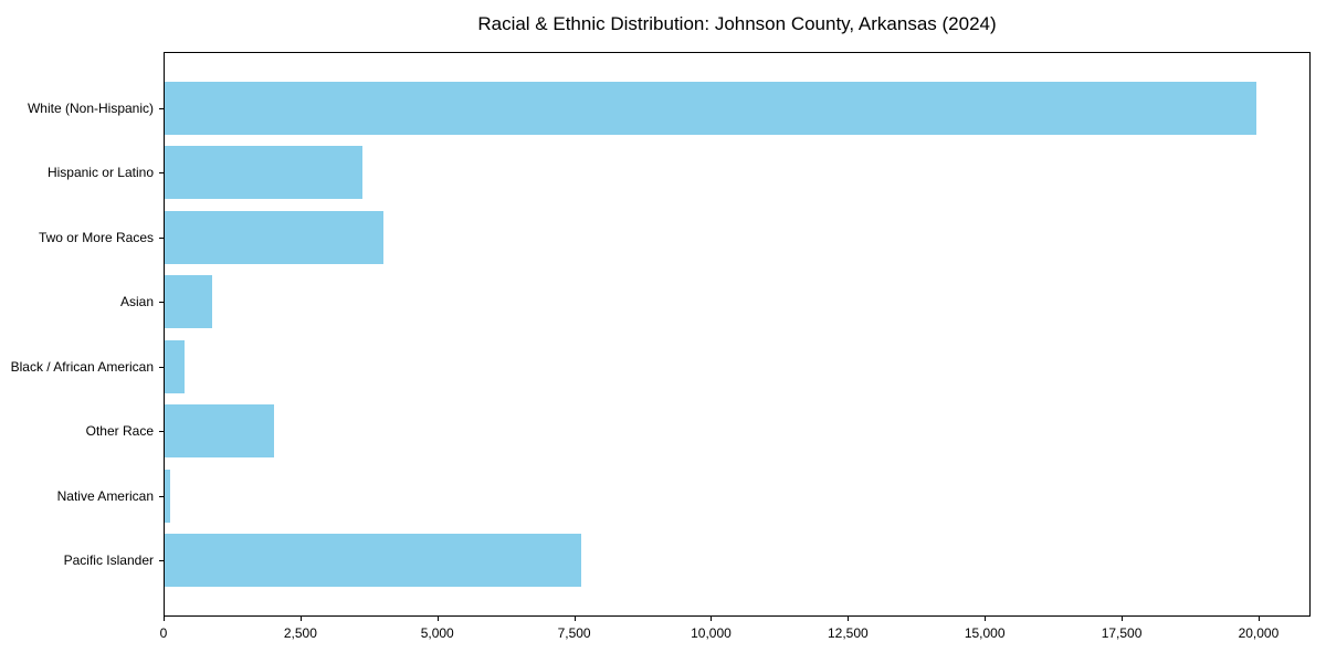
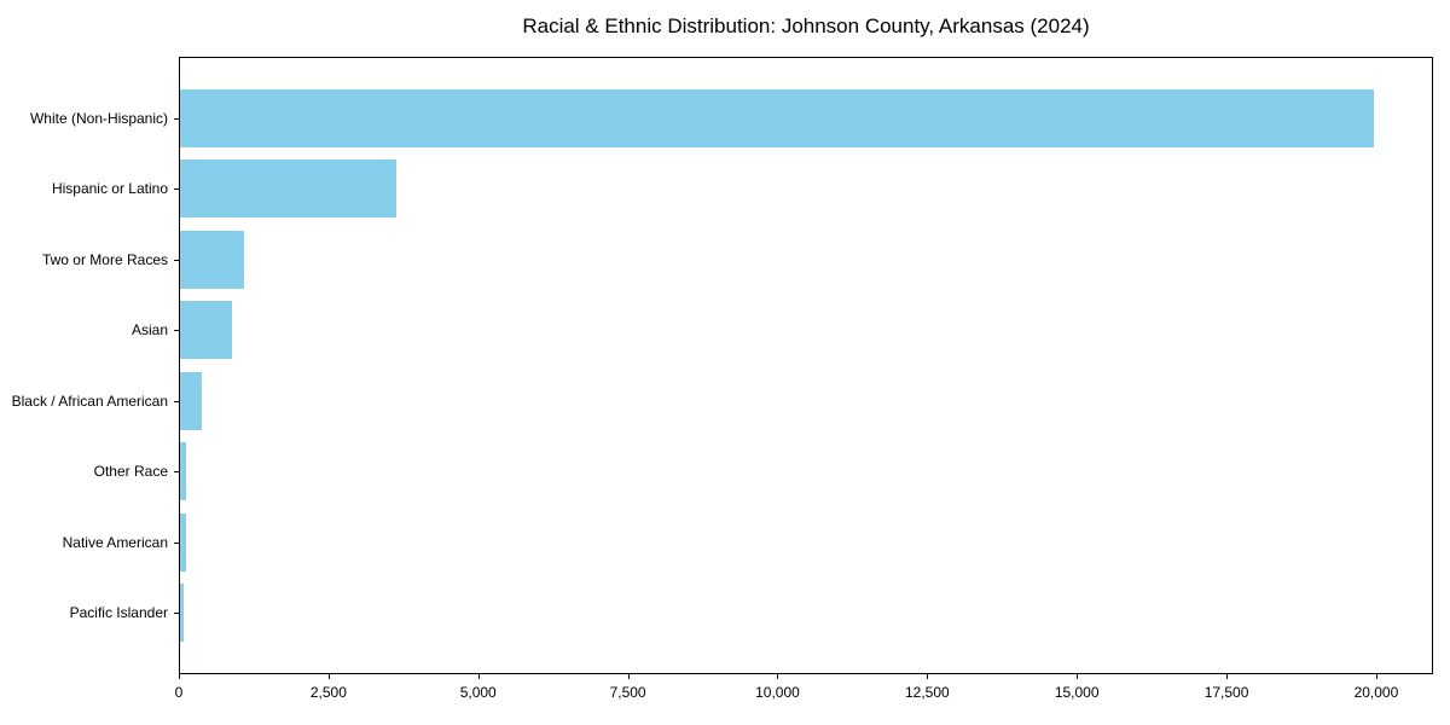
Two or More Races: 4000 -> 1100
Other Race: 2000 -> 100
Pacific Islander: 7600 -> 100
